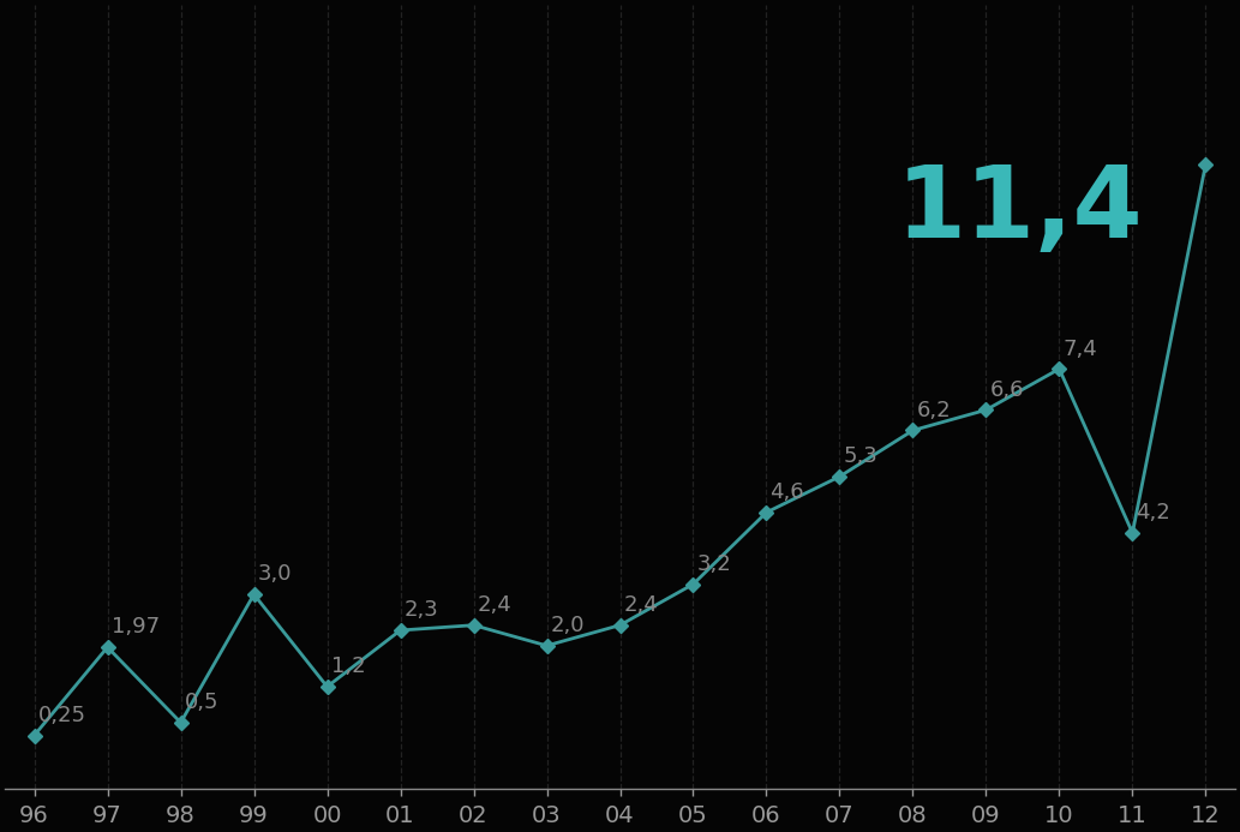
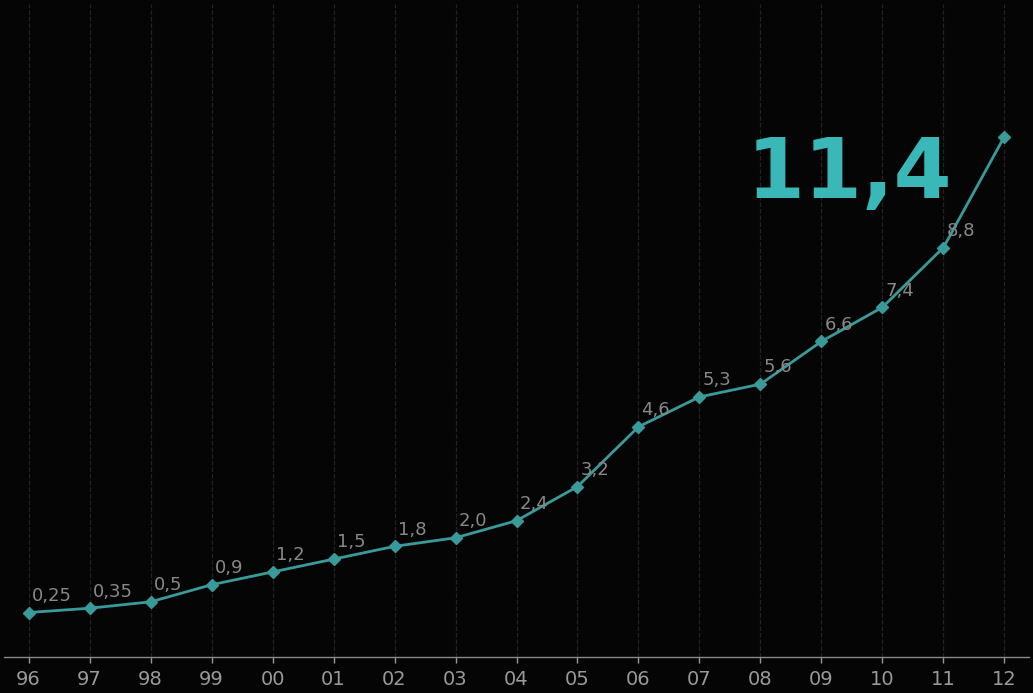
97: 1,97 -> 0,35
99: 3,0 -> 0,9
01: 2,3 -> 1,5
02: 2,4 -> 1,8
08: 6,2 -> 5,6
11: 4,2 -> 8,8
